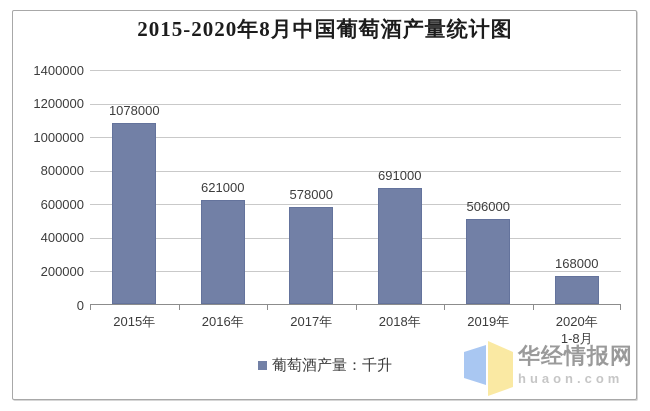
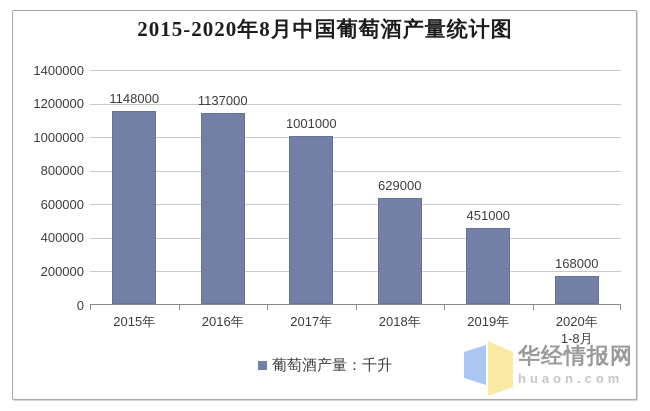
2015年: 1078000 -> 1148000
2016年: 621000 -> 1137000
2017年: 578000 -> 1001000
2018年: 691000 -> 629000
2019年: 506000 -> 451000
